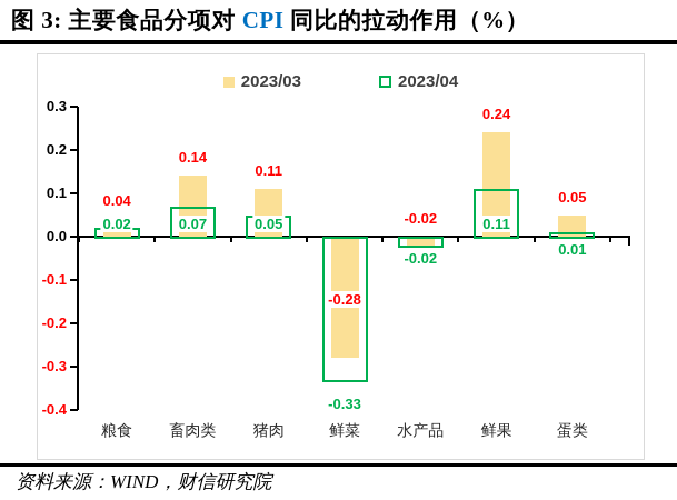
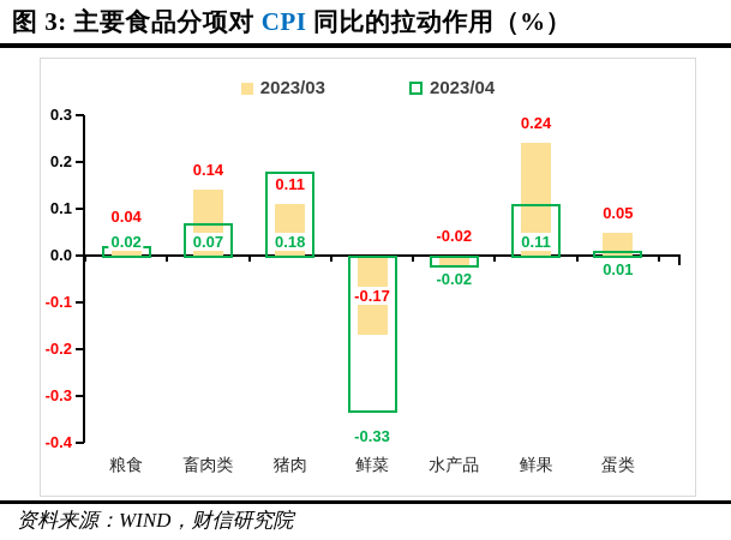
2023/04/猪肉: 0.05 -> 0.18
2023/03/鲜菜: -0.28 -> -0.17
